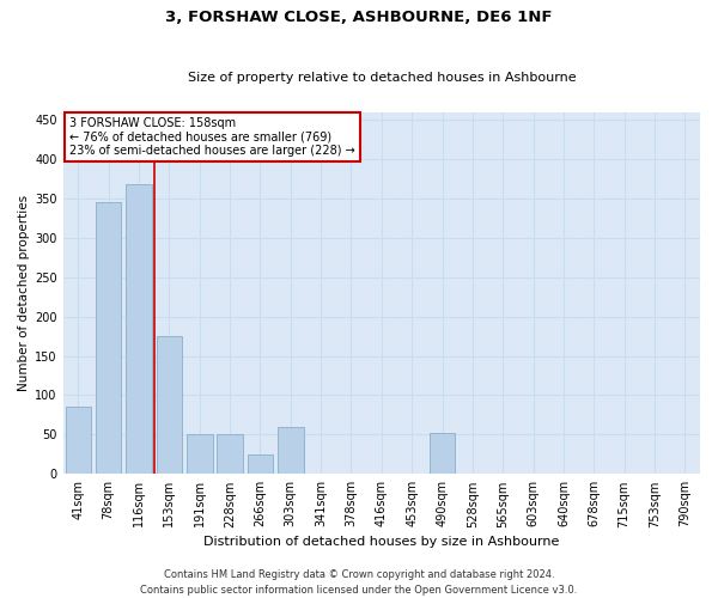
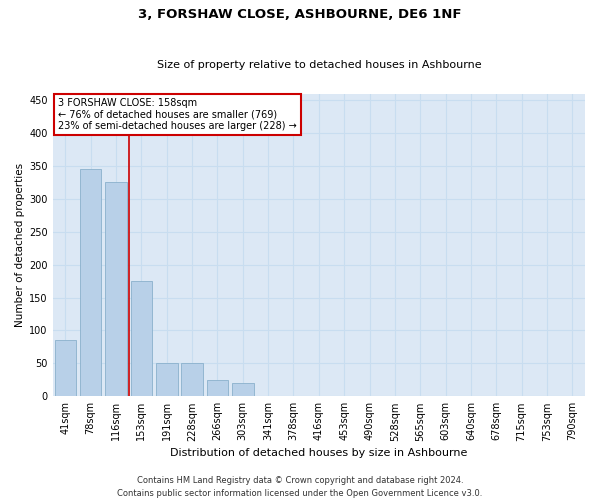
116sqm: 368 -> 325
303sqm: 60 -> 20
490sqm: 52 -> 1
